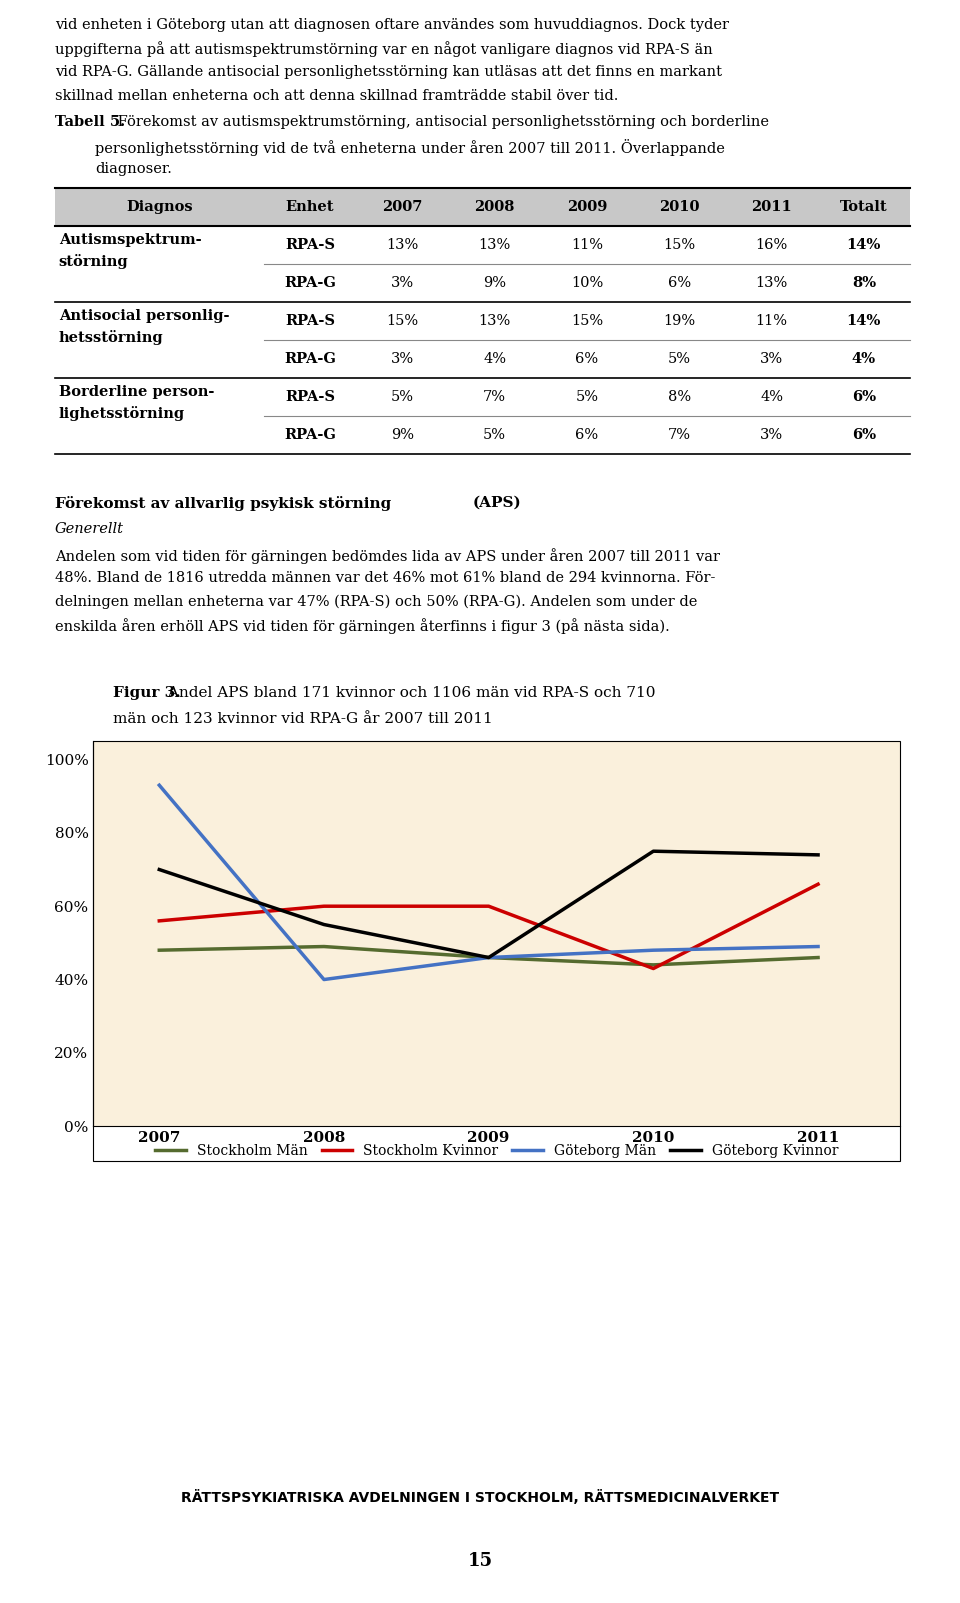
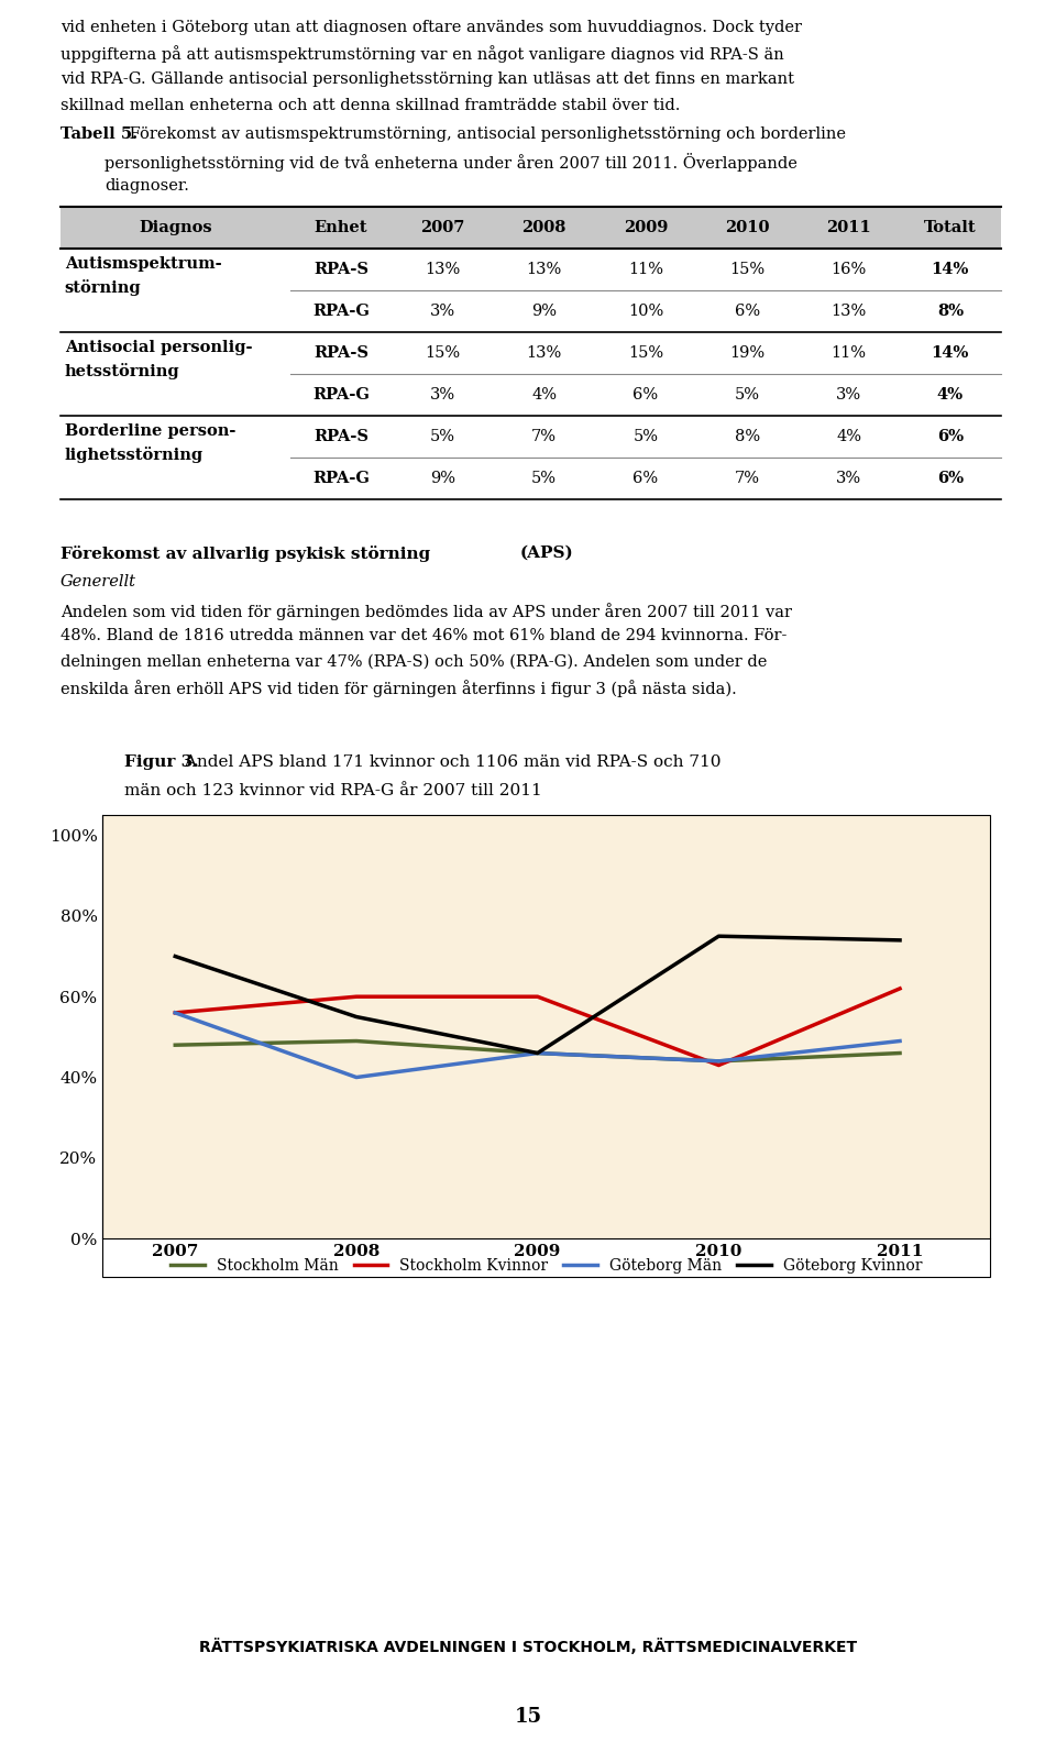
Göteborg Män/2007: 93% -> 56%
Göteborg Män/2010: 48% -> 44%
Stockholm Kvinnor/2011: 66% -> 62%
